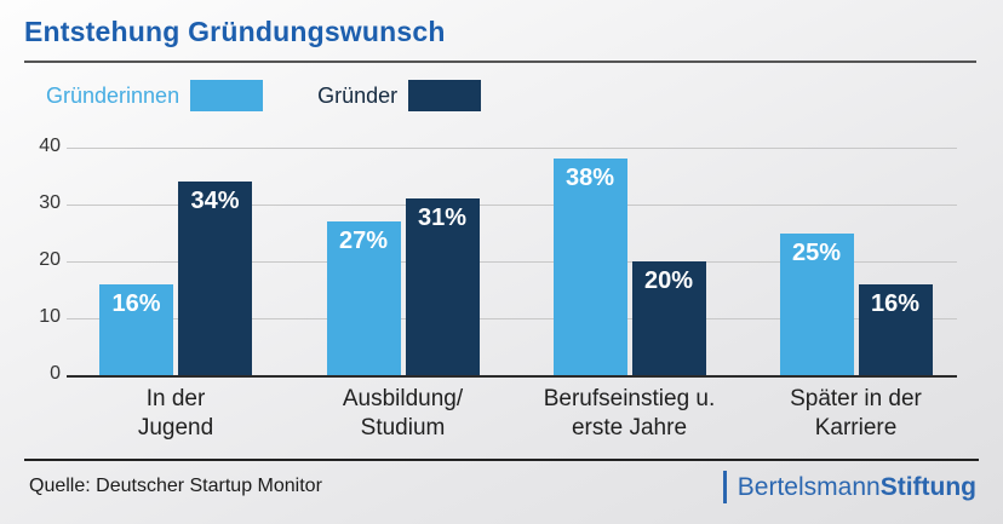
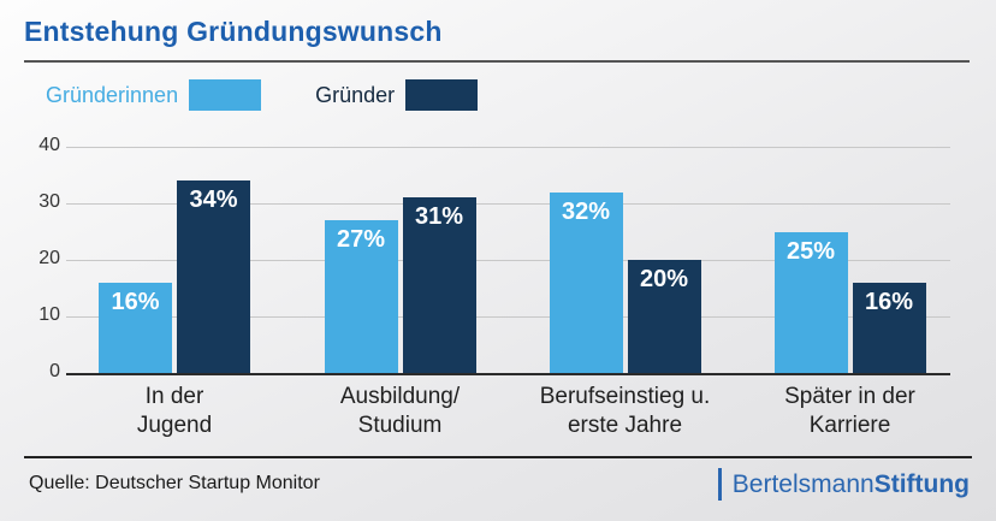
Gründerinnen/Berufseinstieg u. erste Jahre: 38% -> 32%
